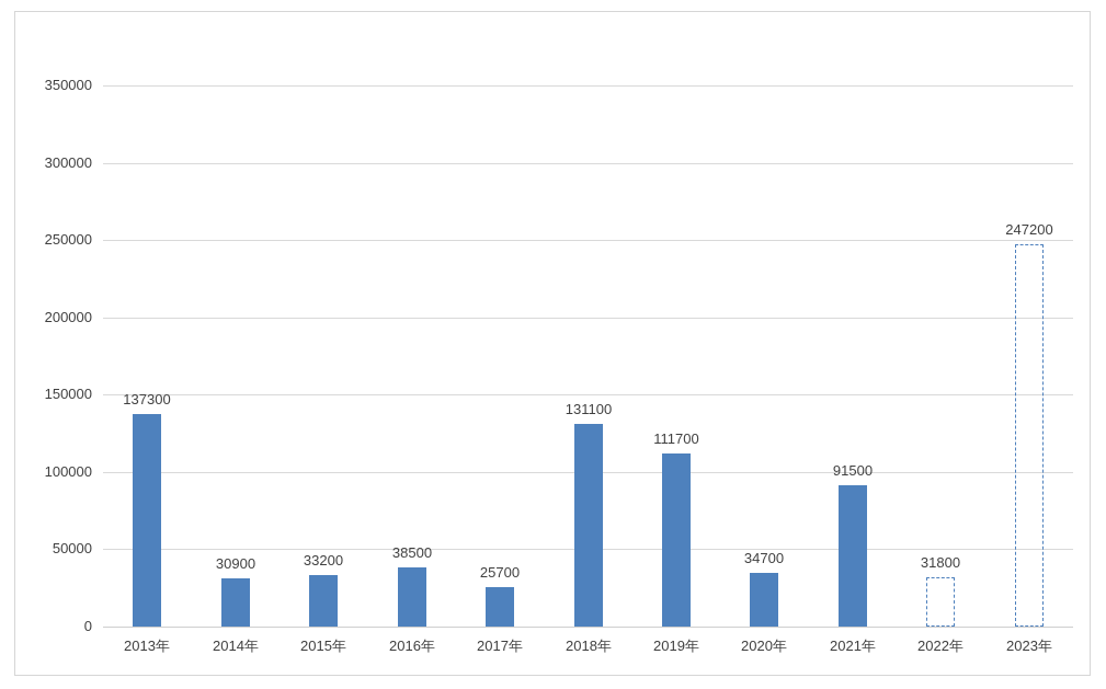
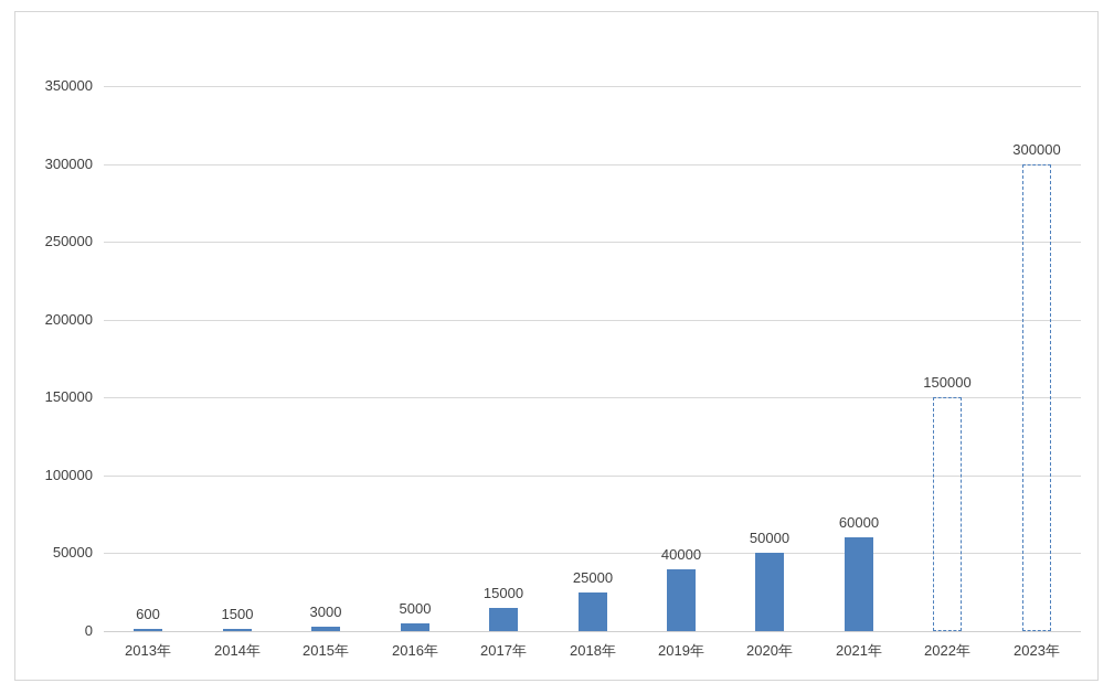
2013年: 137300 -> 600
2014年: 30900 -> 1500
2015年: 33200 -> 3000
2016年: 38500 -> 5000
2017年: 25700 -> 15000
2018年: 131100 -> 25000
2019年: 111700 -> 40000
2020年: 34700 -> 50000
2021年: 91500 -> 60000
2022年: 31800 -> 150000
2023年: 247200 -> 300000
